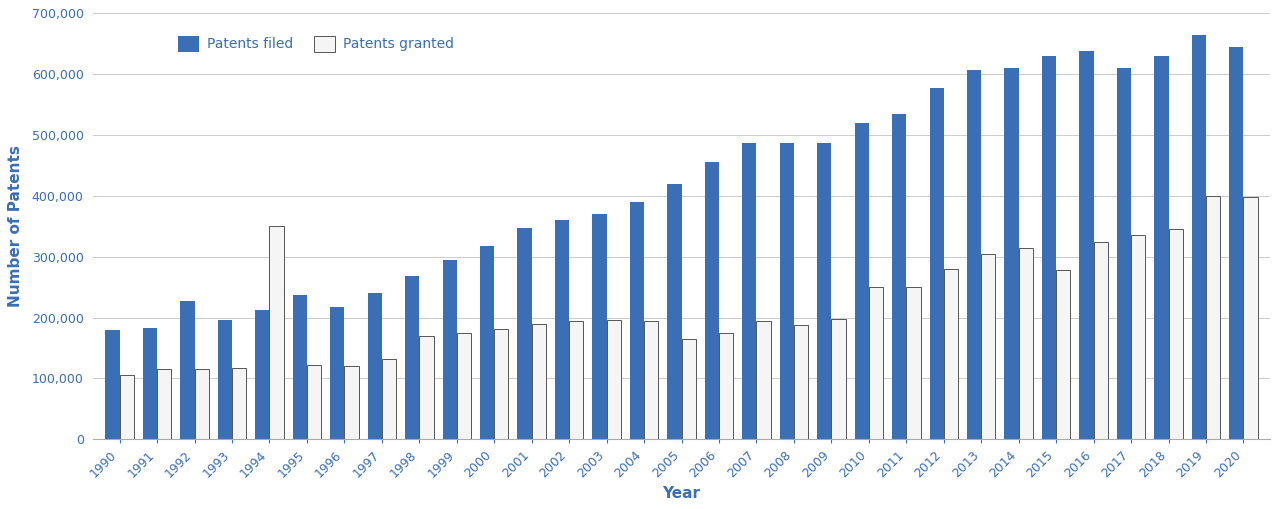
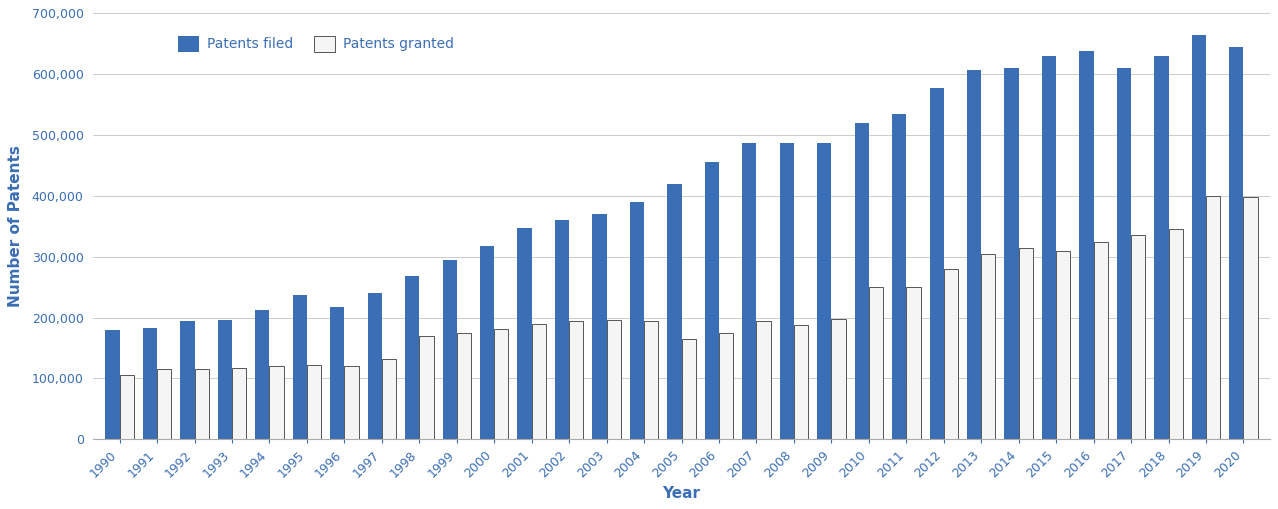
Patents filed/1992: 228,000 -> 194,000
Patents granted/1994: 350,000 -> 120,000
Patents granted/2015: 278,000 -> 310,000
